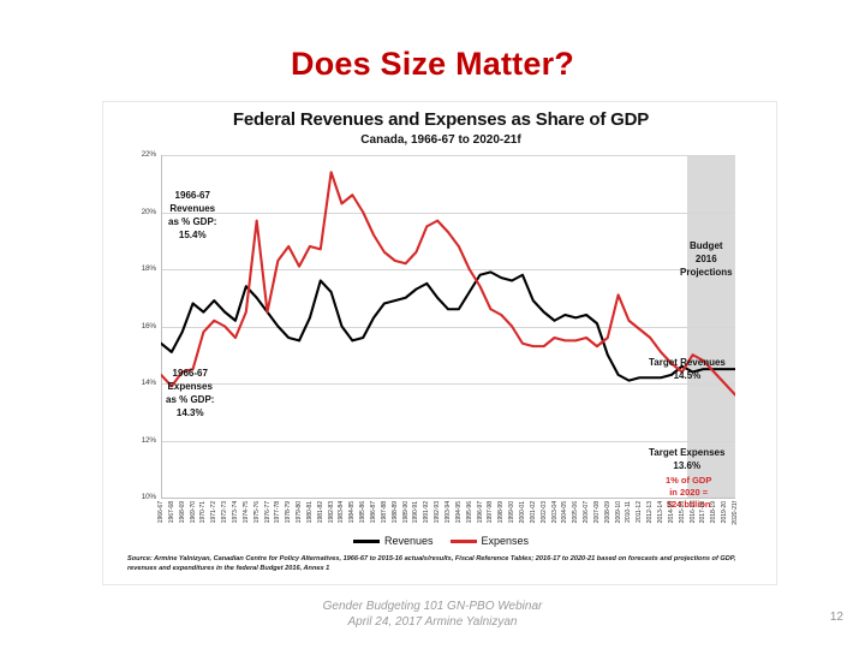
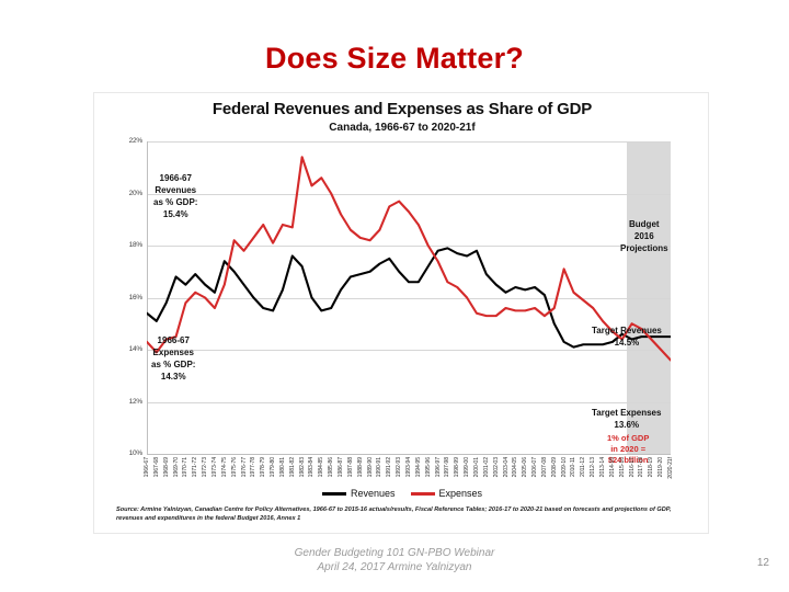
Expenses/1975-76: 19.7% -> 18.2%
Expenses/1976-77: 16.5% -> 17.8%
